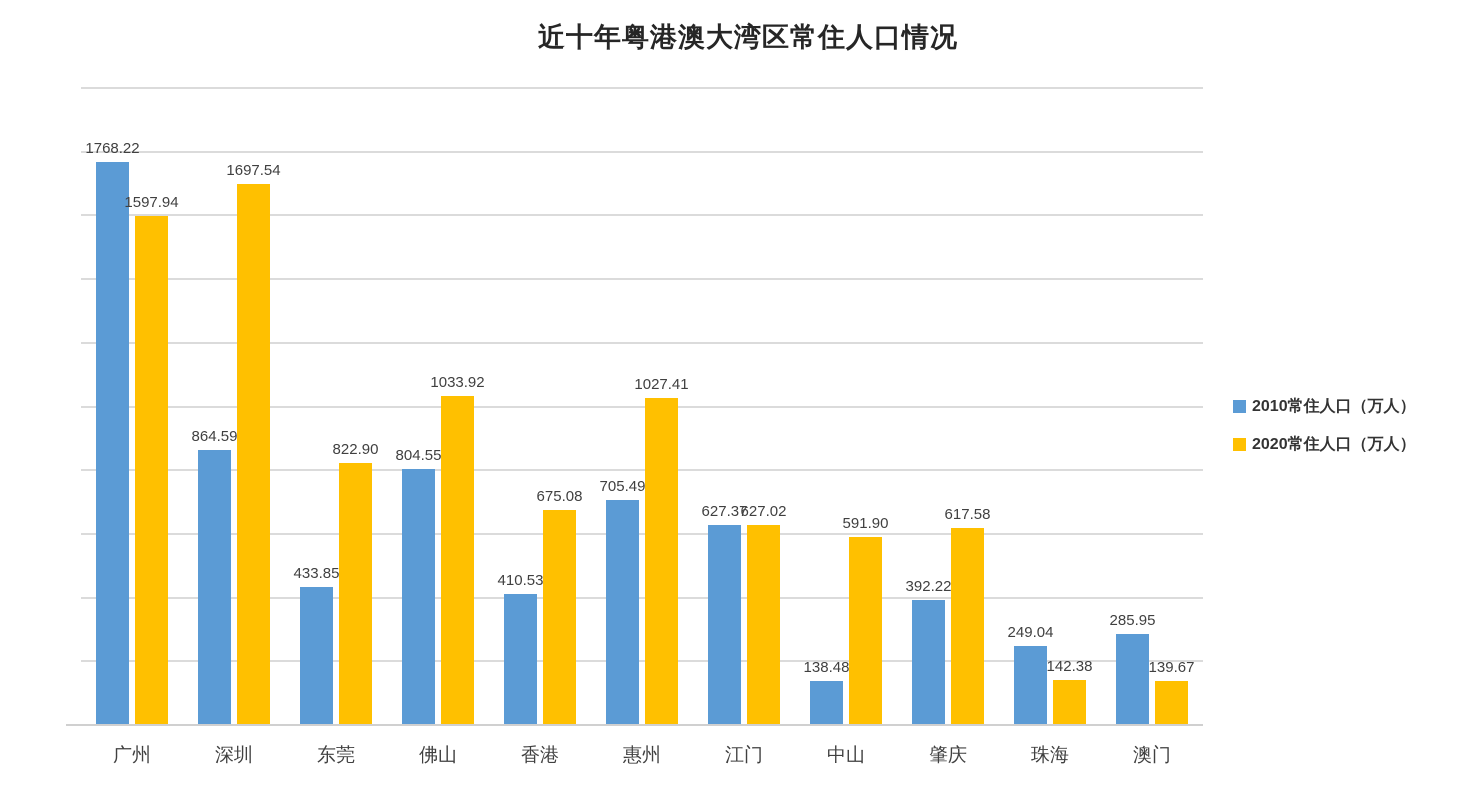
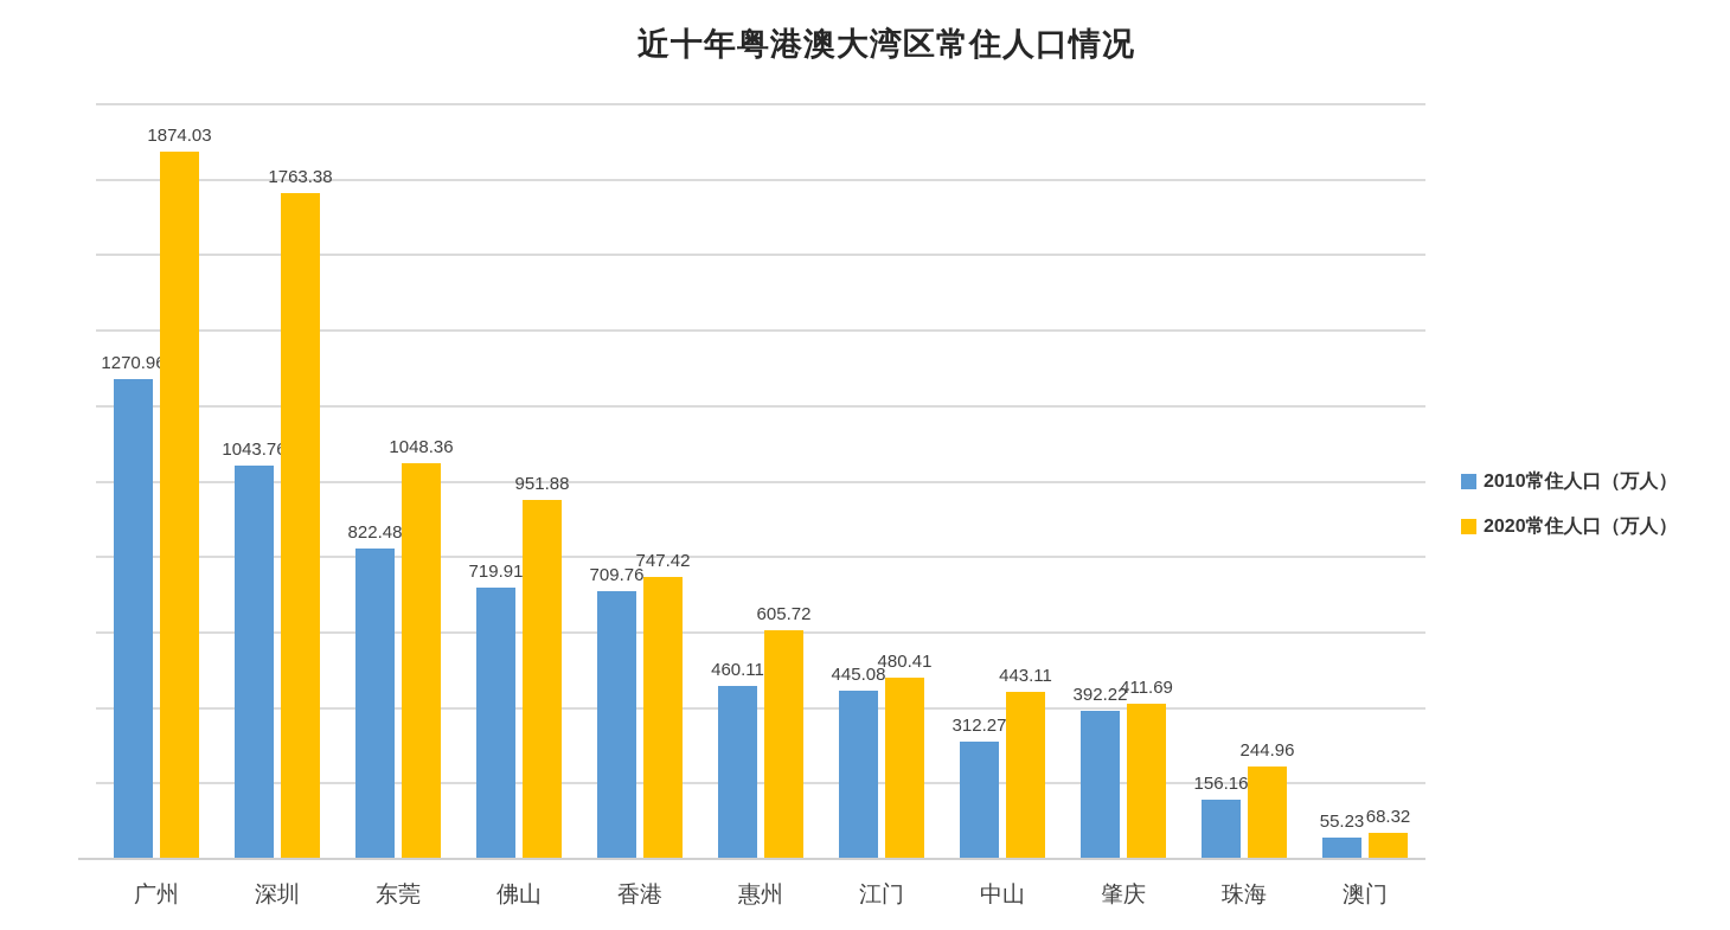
2010常住人口（万人）/广州: 1768.22 -> 1270.96
2020常住人口（万人）/广州: 1597.94 -> 1874.03
2010常住人口（万人）/深圳: 864.59 -> 1043.76
2020常住人口（万人）/深圳: 1697.54 -> 1763.38
2010常住人口（万人）/东莞: 433.85 -> 822.48
2020常住人口（万人）/东莞: 822.90 -> 1048.36
2010常住人口（万人）/佛山: 804.55 -> 719.91
2020常住人口（万人）/佛山: 1033.92 -> 951.88
2010常住人口（万人）/香港: 410.53 -> 709.76
2020常住人口（万人）/香港: 675.08 -> 747.42
2010常住人口（万人）/惠州: 705.49 -> 460.11
2020常住人口（万人）/惠州: 1027.41 -> 605.72
2010常住人口（万人）/江门: 627.37 -> 445.08
2020常住人口（万人）/江门: 627.02 -> 480.41
2010常住人口（万人）/中山: 138.48 -> 312.27
2020常住人口（万人）/中山: 591.90 -> 443.11
2020常住人口（万人）/肇庆: 617.58 -> 411.69
2010常住人口（万人）/珠海: 249.04 -> 156.16
2020常住人口（万人）/珠海: 142.38 -> 244.96
2010常住人口（万人）/澳门: 285.95 -> 55.23
2020常住人口（万人）/澳门: 139.67 -> 68.32
